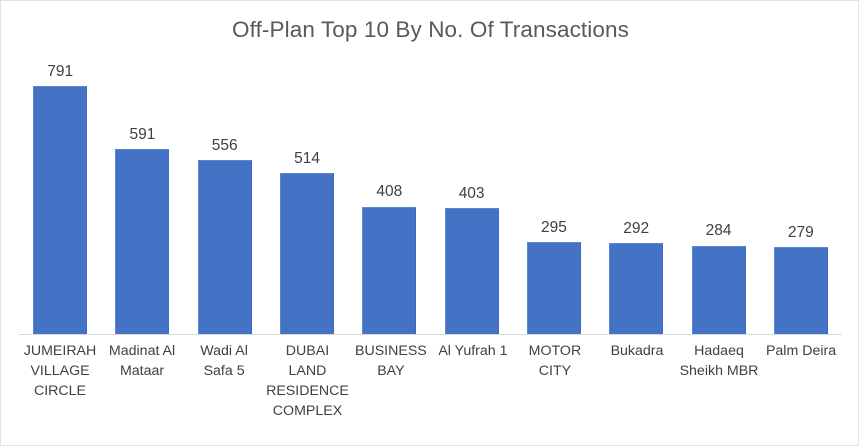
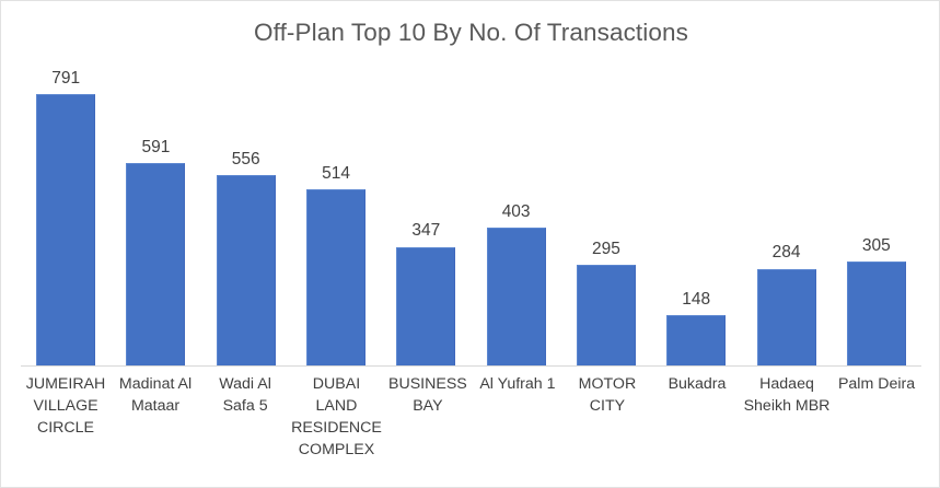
BUSINESS BAY: 408 -> 347
Bukadra: 292 -> 148
Palm Deira: 279 -> 305
